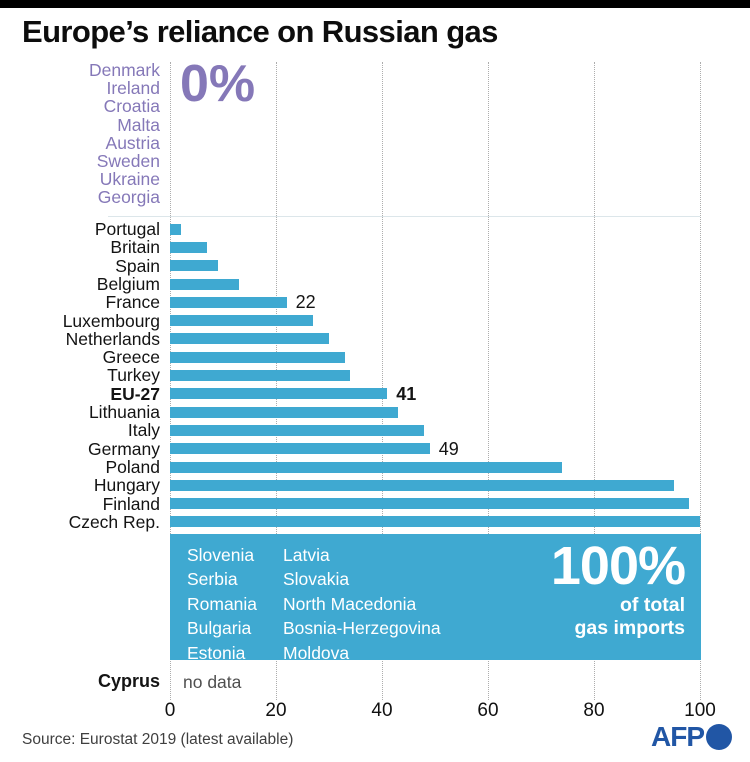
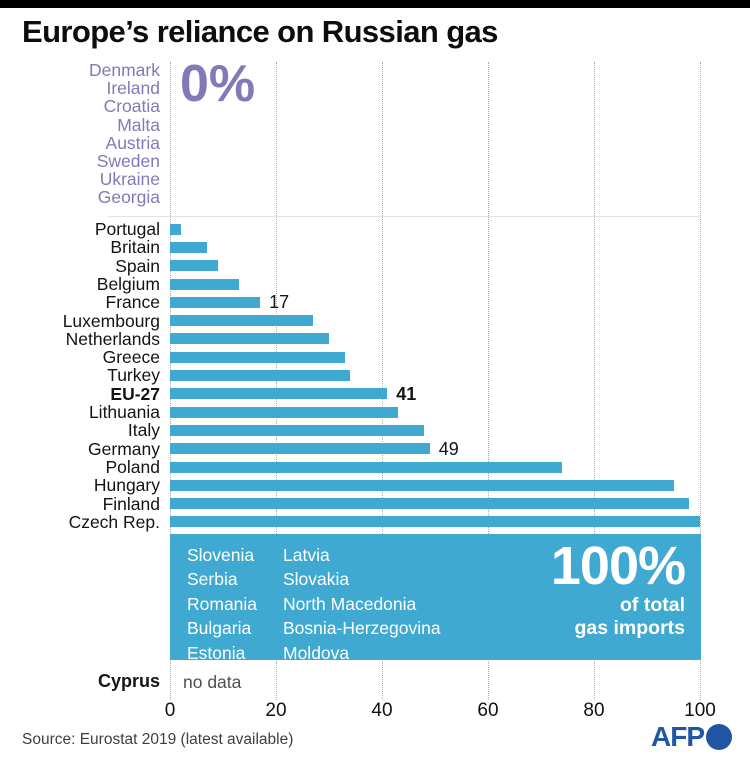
France: 22 -> 17
